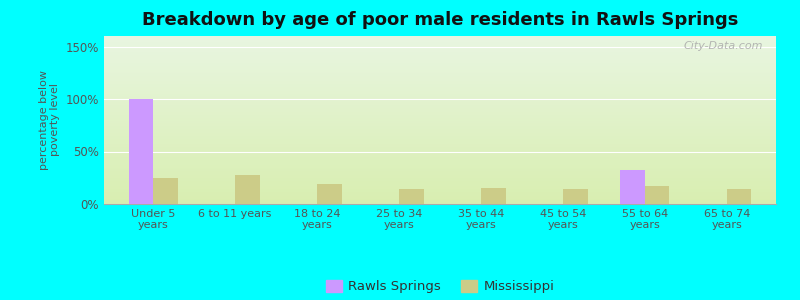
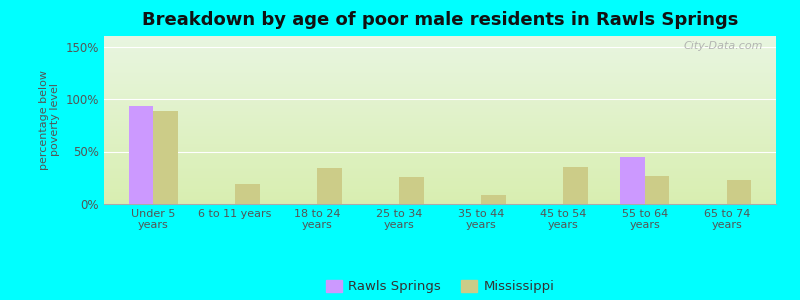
Rawls Springs/Under 5 years: 100% -> 93%
Mississippi/Under 5 years: 25% -> 89%
Mississippi/6 to 11 years: 28% -> 19%
Mississippi/18 to 24 years: 19% -> 34%
Mississippi/25 to 34 years: 14% -> 26%
Mississippi/35 to 44 years: 15% -> 9%
Mississippi/45 to 54 years: 14% -> 35%
Rawls Springs/55 to 64 years: 32% -> 45%
Mississippi/55 to 64 years: 17% -> 27%
Mississippi/65 to 74 years: 14% -> 23%
